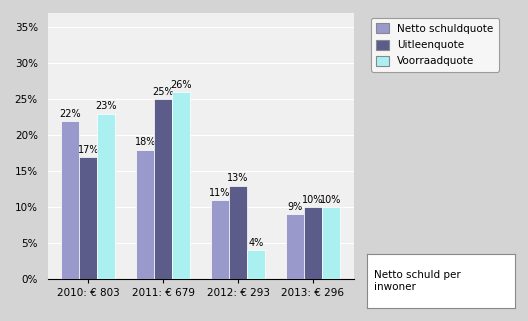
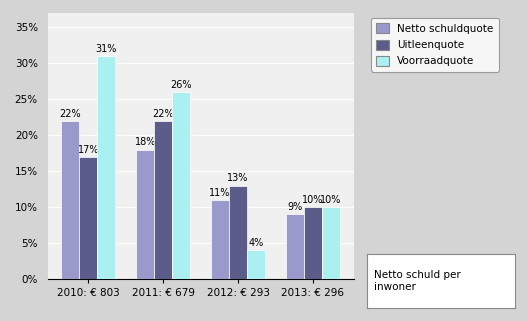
Voorraadquote/2010: € 803: 23% -> 31%
Uitleenquote/2011: € 679: 25% -> 22%
